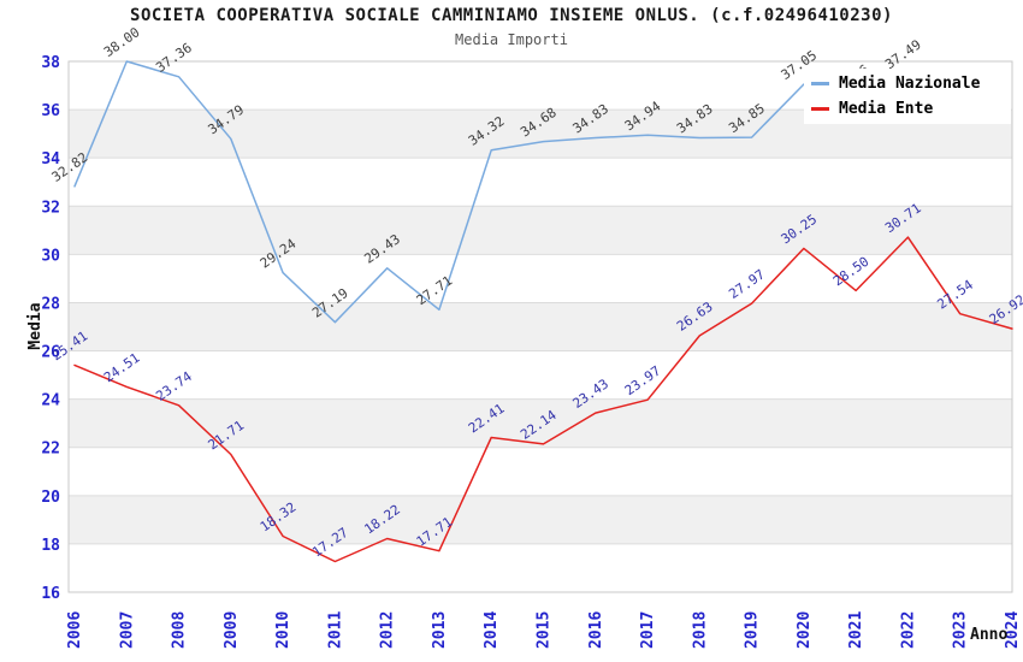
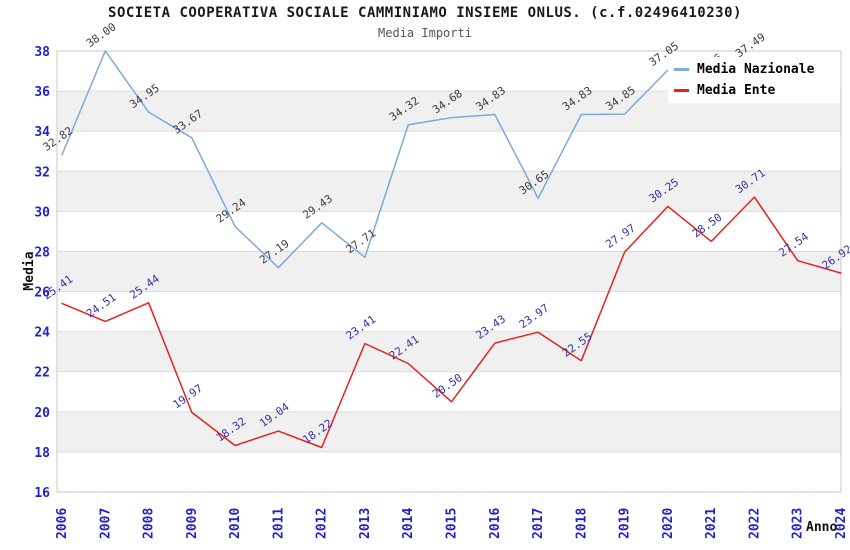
Media Nazionale/2008: 37.36 -> 34.95
Media Ente/2008: 23.74 -> 25.44
Media Nazionale/2009: 34.79 -> 33.67
Media Ente/2009: 21.71 -> 19.97
Media Ente/2011: 17.27 -> 19.04
Media Ente/2013: 17.71 -> 23.41
Media Ente/2015: 22.14 -> 20.50
Media Nazionale/2017: 34.94 -> 30.65
Media Ente/2018: 26.63 -> 22.55
